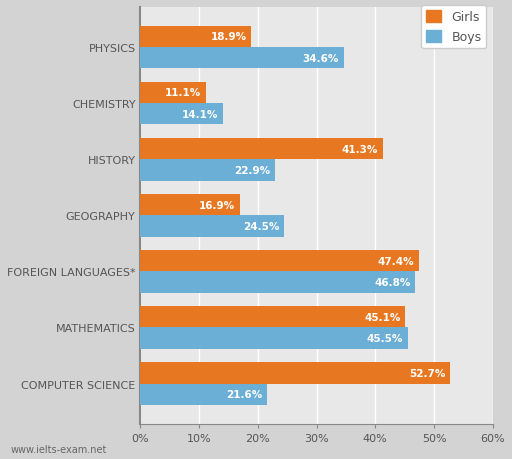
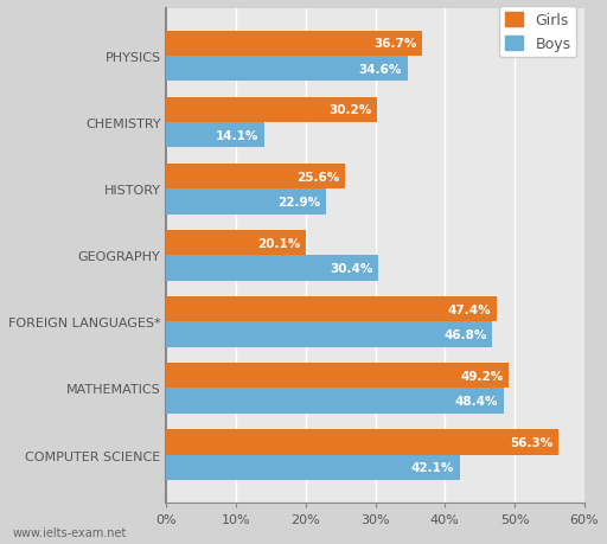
Girls/PHYSICS: 18.9% -> 36.7%
Girls/CHEMISTRY: 11.1% -> 30.2%
Girls/HISTORY: 41.3% -> 25.6%
Girls/GEOGRAPHY: 16.9% -> 20.1%
Boys/GEOGRAPHY: 24.5% -> 30.4%
Girls/MATHEMATICS: 45.1% -> 49.2%
Boys/MATHEMATICS: 45.5% -> 48.4%
Girls/COMPUTER SCIENCE: 52.7% -> 56.3%
Boys/COMPUTER SCIENCE: 21.6% -> 42.1%
